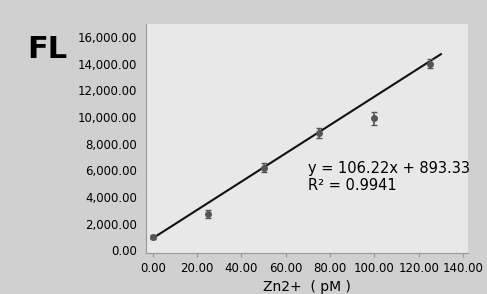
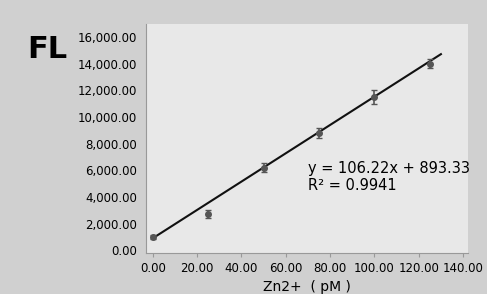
100.00: 9,900 -> 11,500
